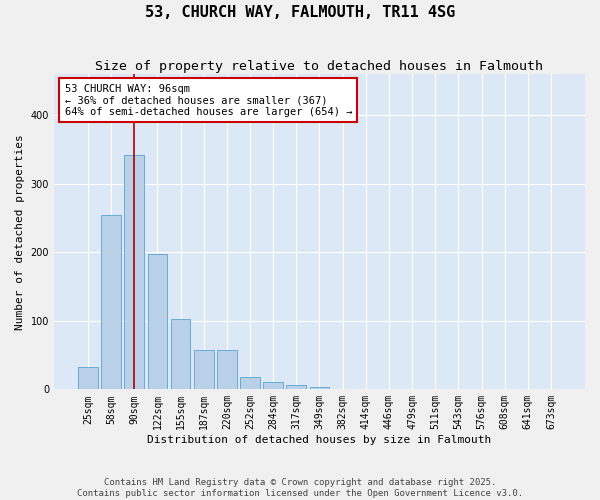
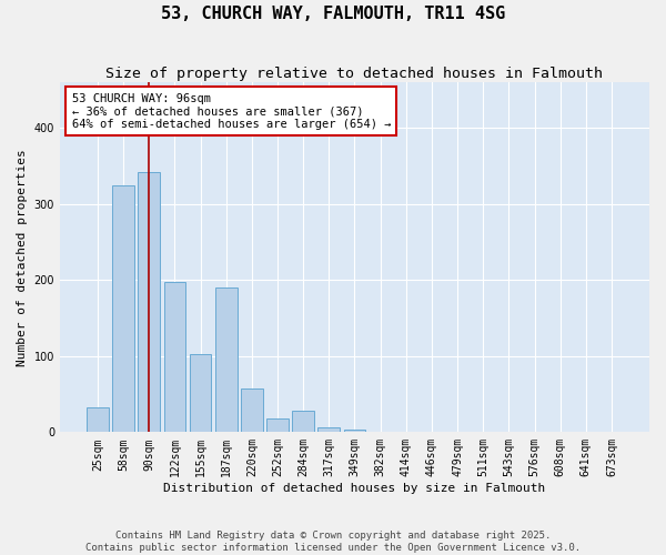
58sqm: 255 -> 324
187sqm: 57 -> 190
284sqm: 10 -> 28
